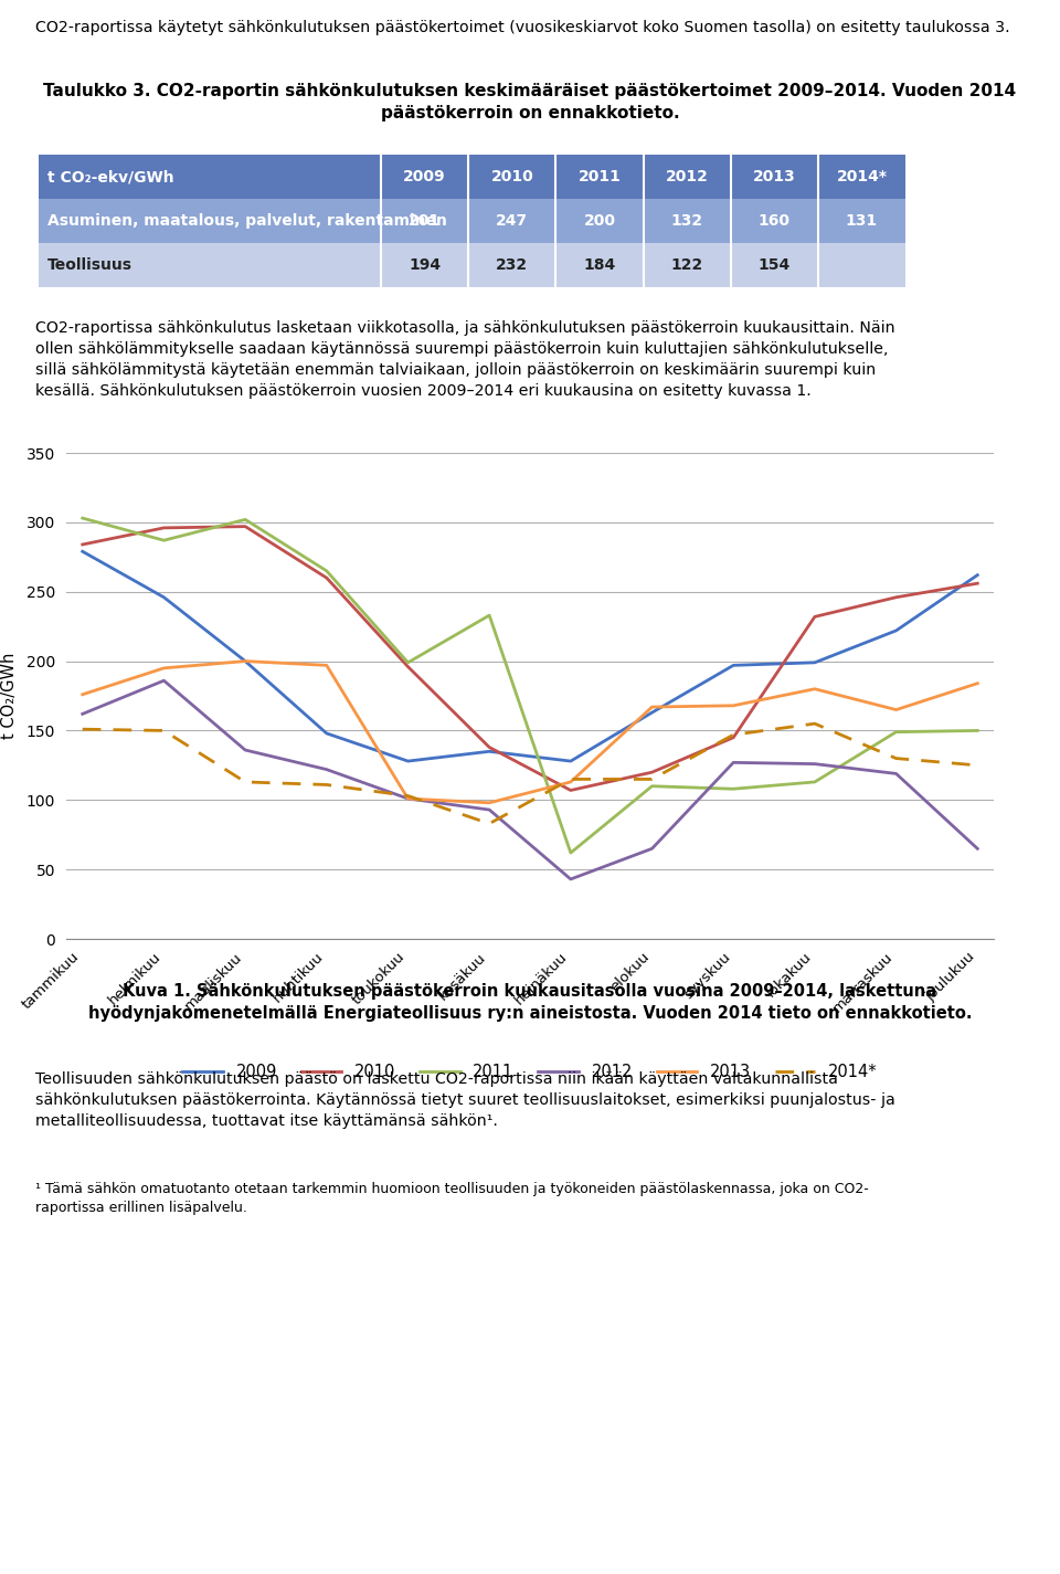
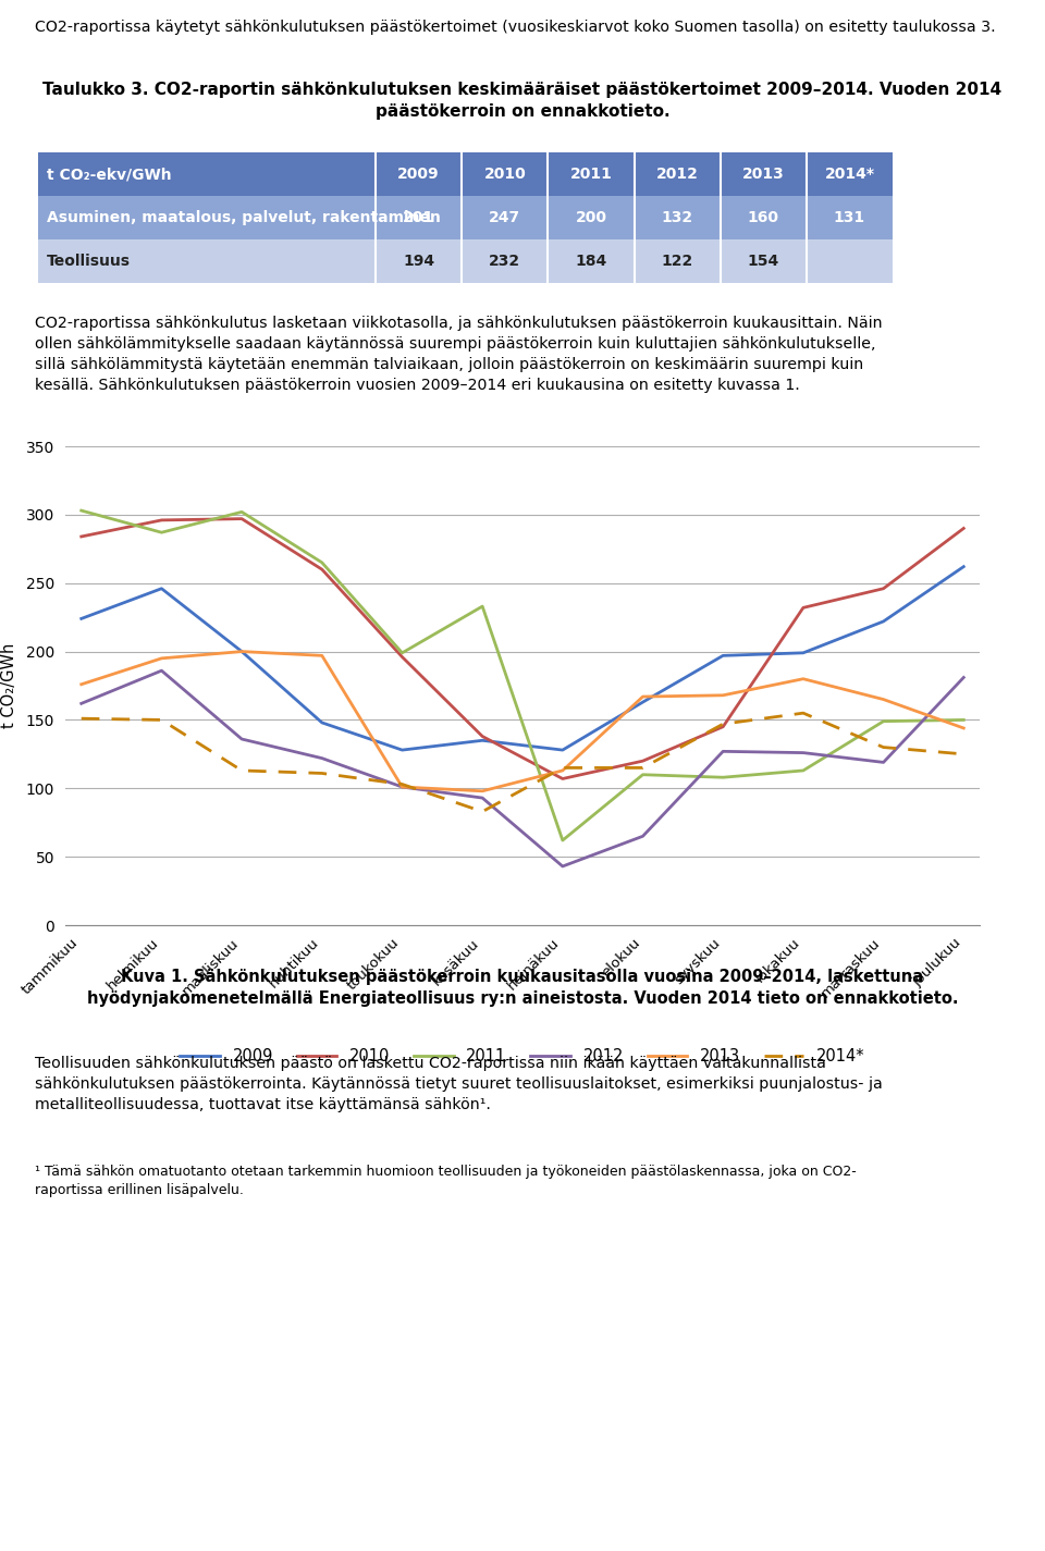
2009/tammikuu: 279 -> 224
2010/joulukuu: 256 -> 290
2012/joulukuu: 65 -> 181
2013/joulukuu: 184 -> 144
